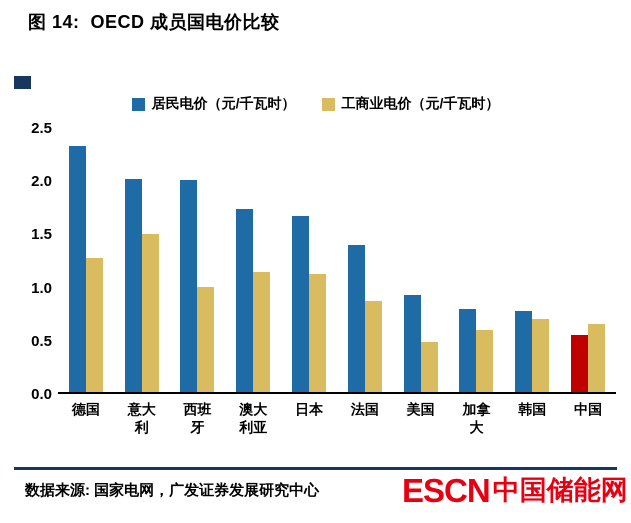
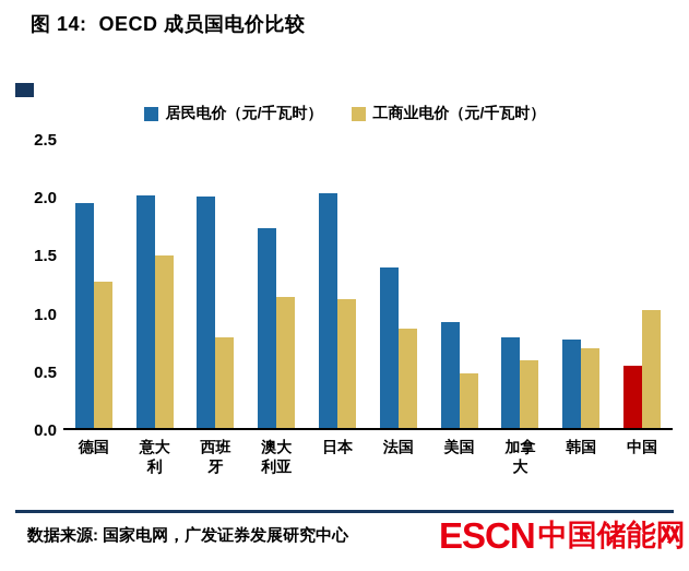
居民电价（元/千瓦时）/德国: 2.31 -> 1.94
工商业电价（元/千瓦时）/西班牙: 0.99 -> 0.78
居民电价（元/千瓦时）/日本: 1.65 -> 2.02
工商业电价（元/千瓦时）/中国: 0.64 -> 1.02
